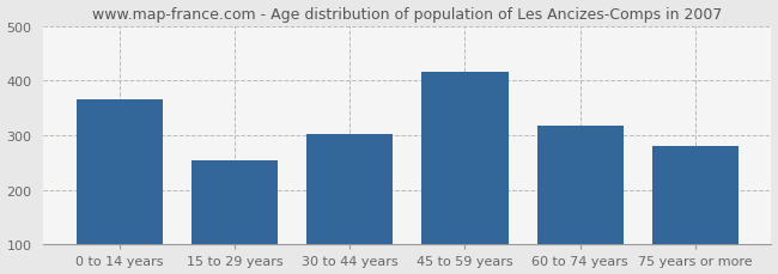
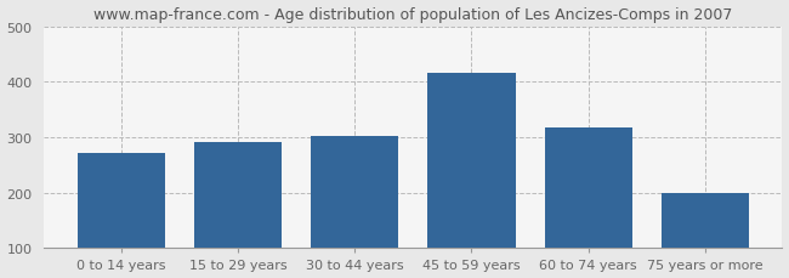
0 to 14 years: 365 -> 272
15 to 29 years: 255 -> 291
75 years or more: 280 -> 200
